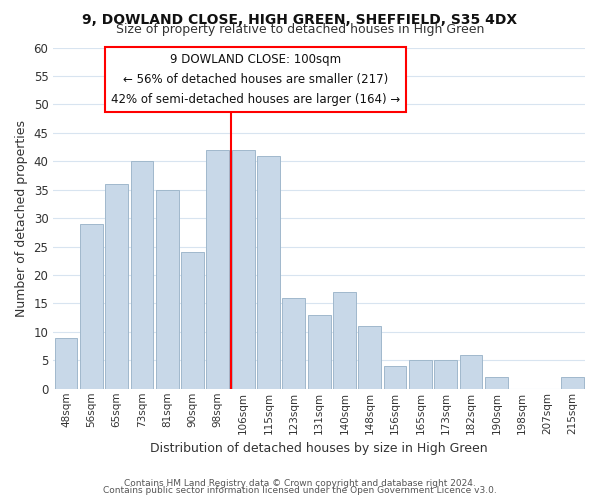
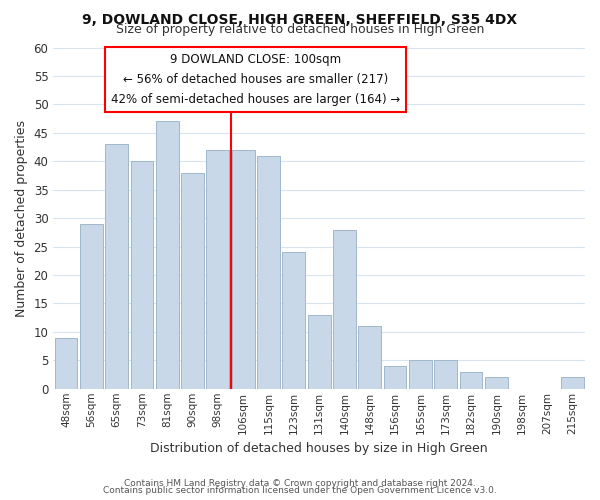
65sqm: 36 -> 43
81sqm: 35 -> 47
90sqm: 24 -> 38
123sqm: 16 -> 24
140sqm: 17 -> 28
182sqm: 6 -> 3
